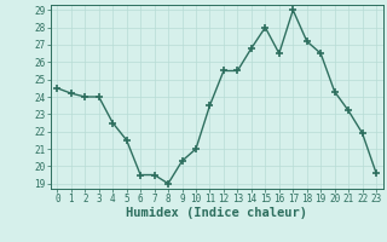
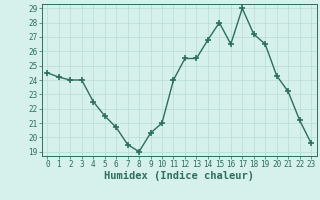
6: 19.5 -> 20.7
11: 23.5 -> 24.0
22: 21.9 -> 21.2
